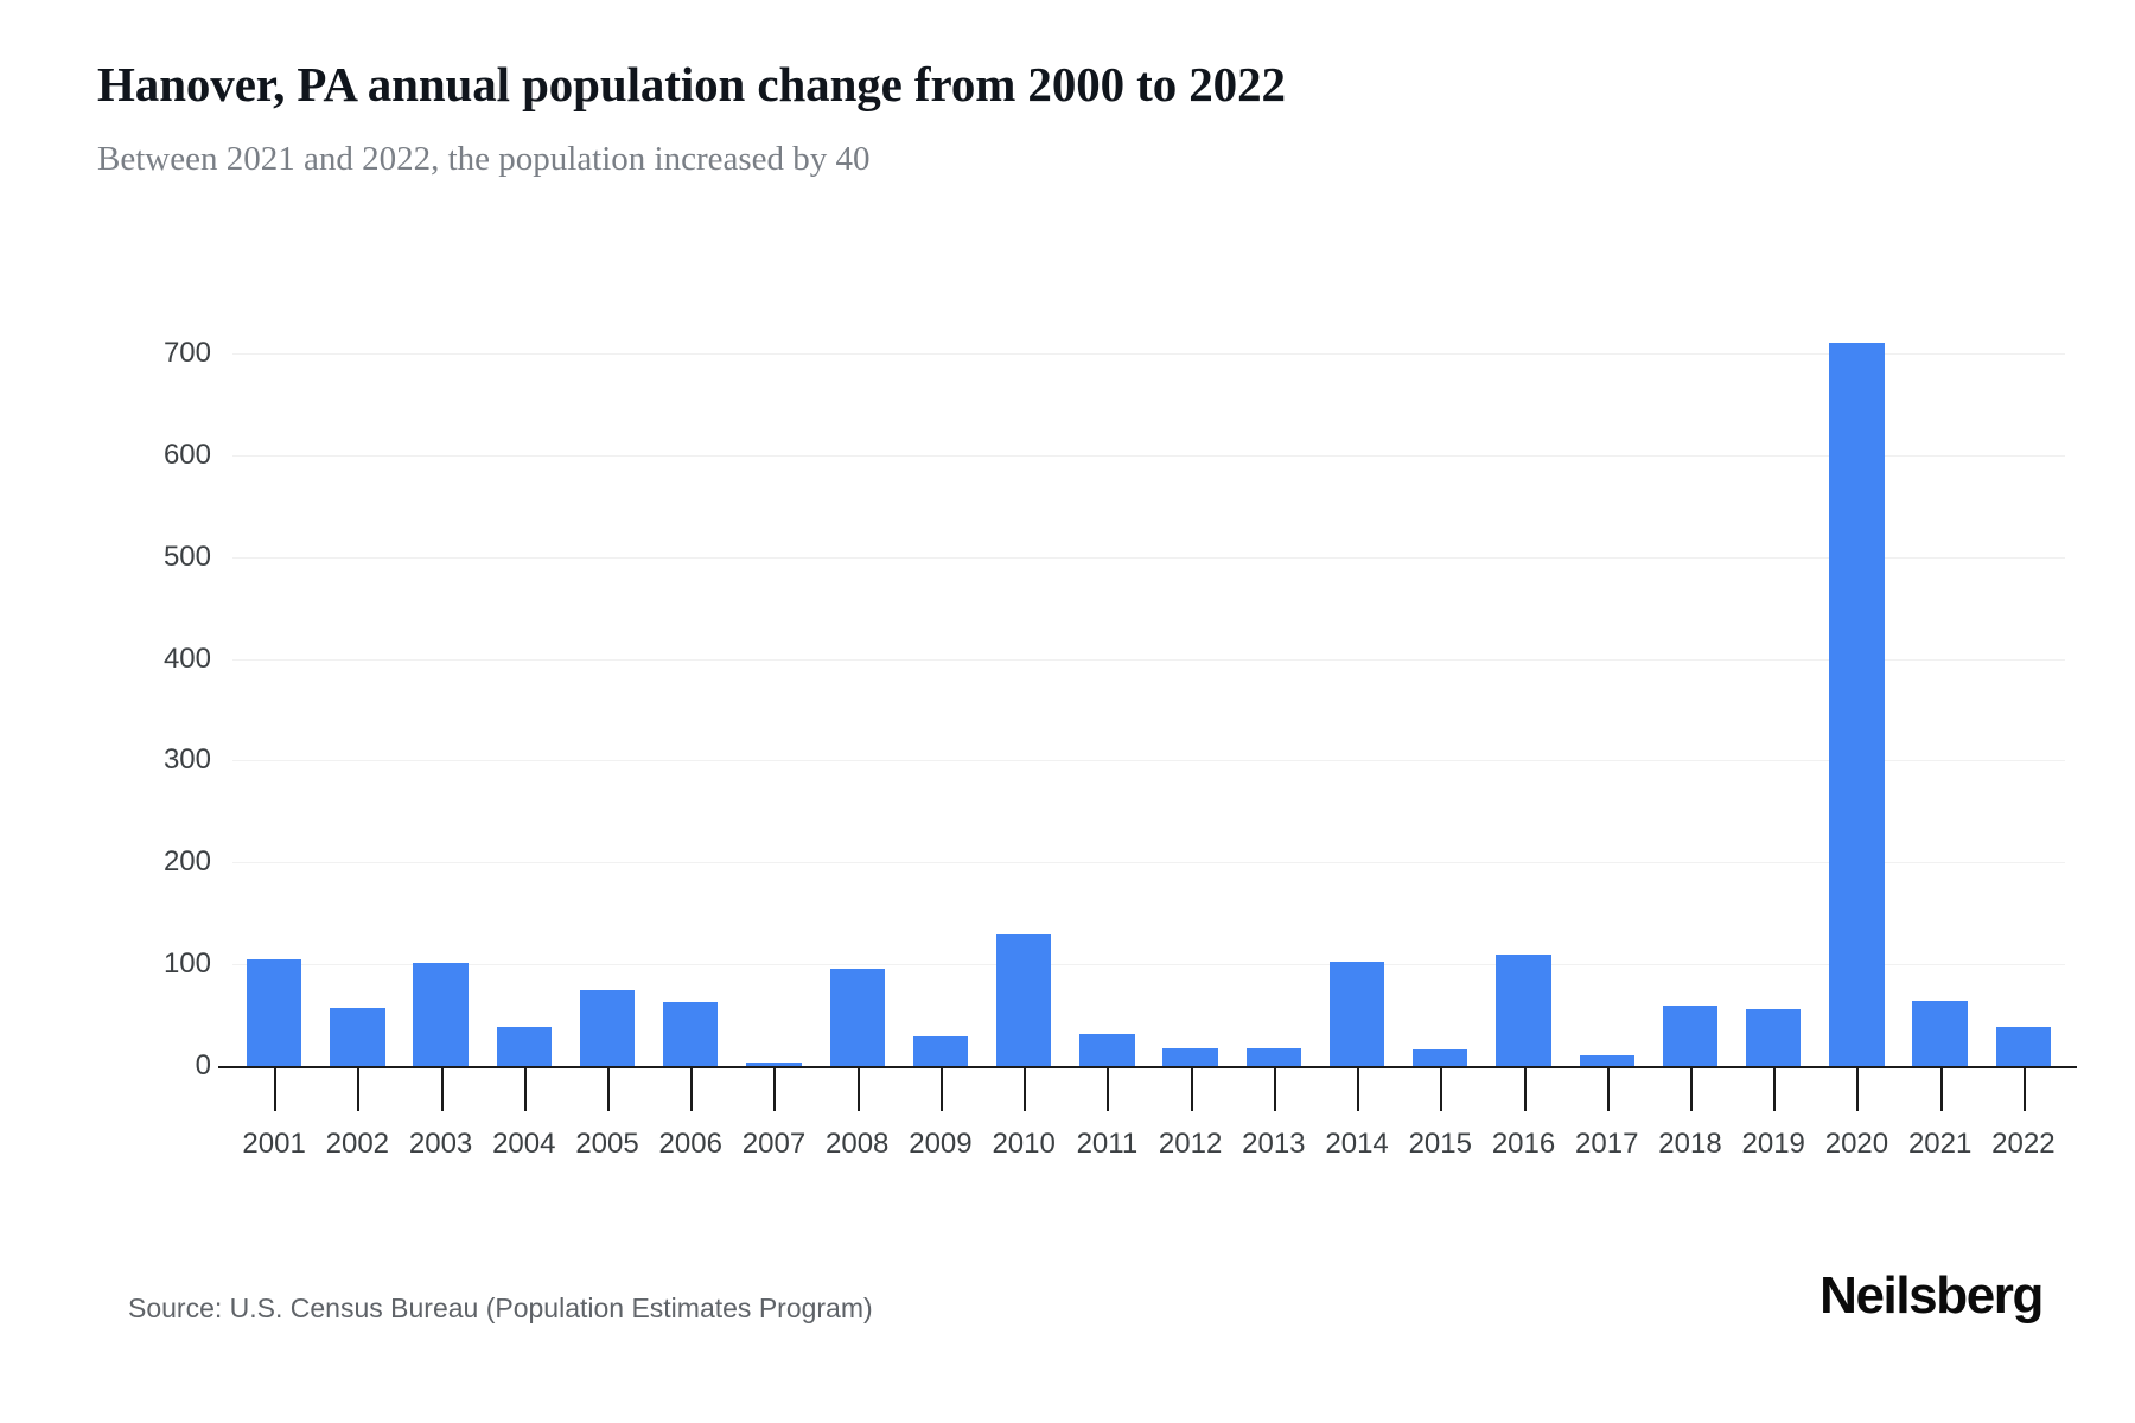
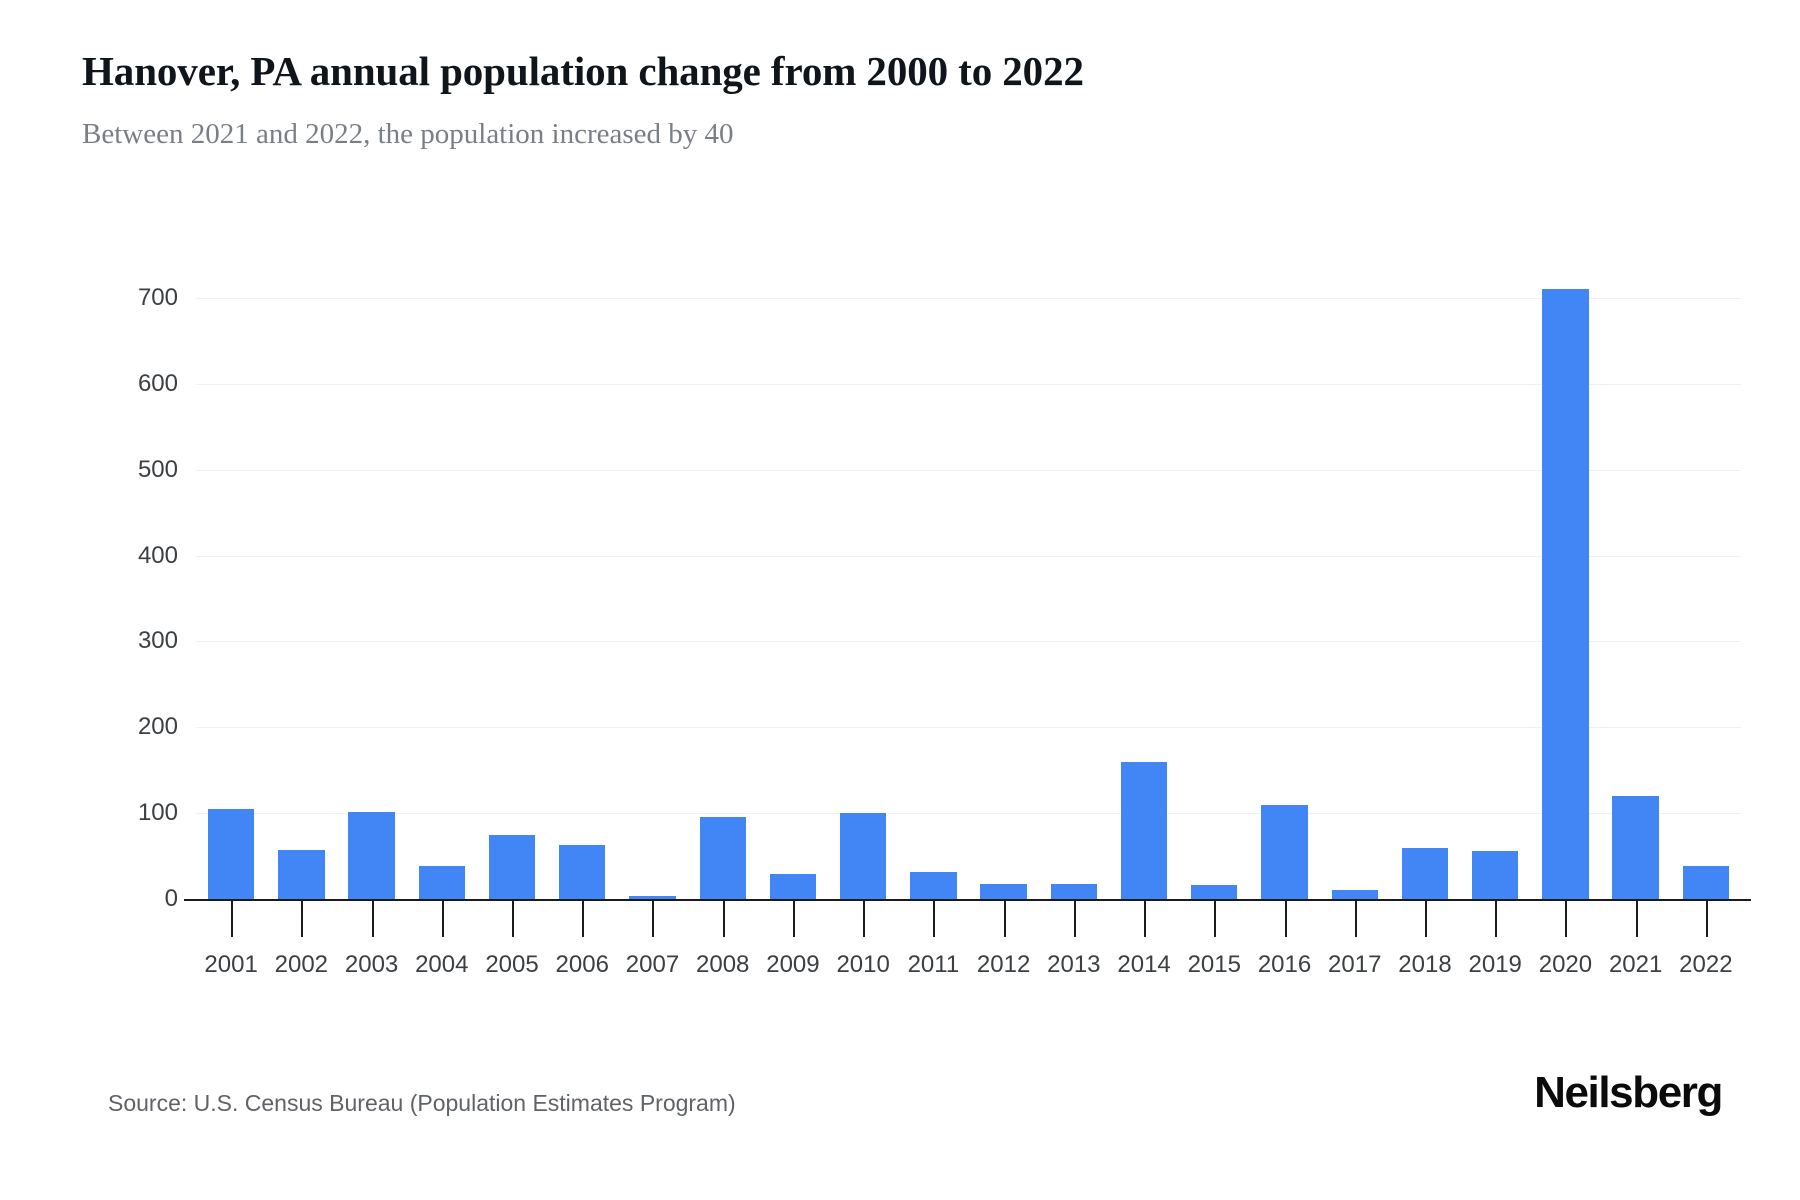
2010: 130 -> 100
2014: 100 -> 160
2021: 60 -> 120
